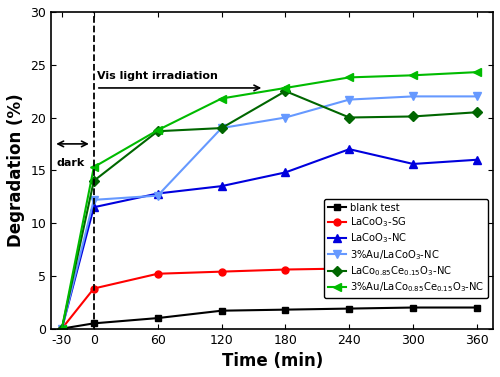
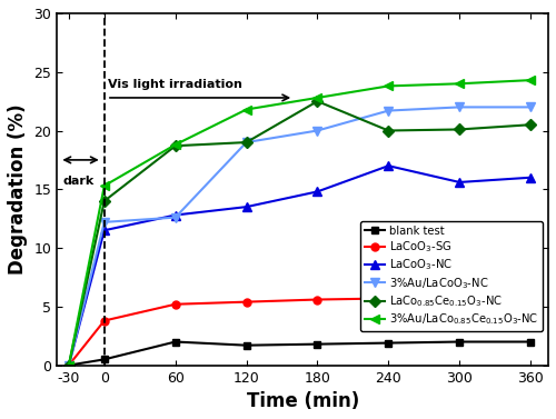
blank test/60: 1.0 -> 2.0
